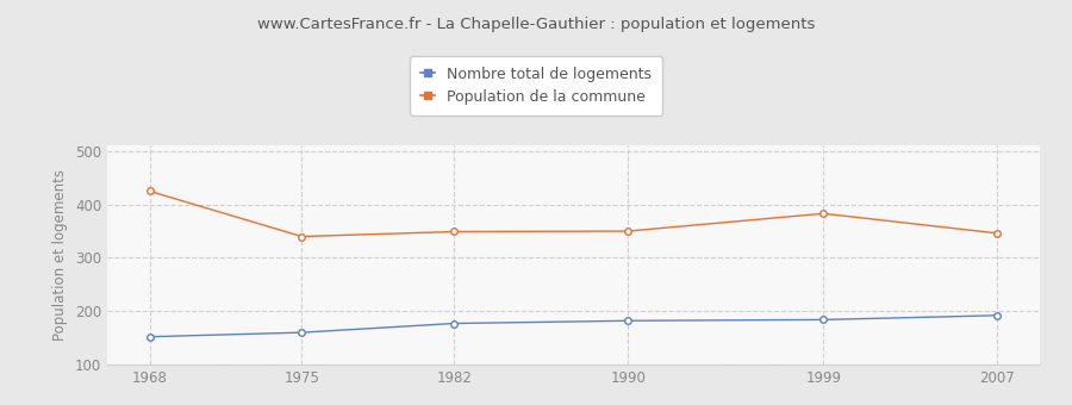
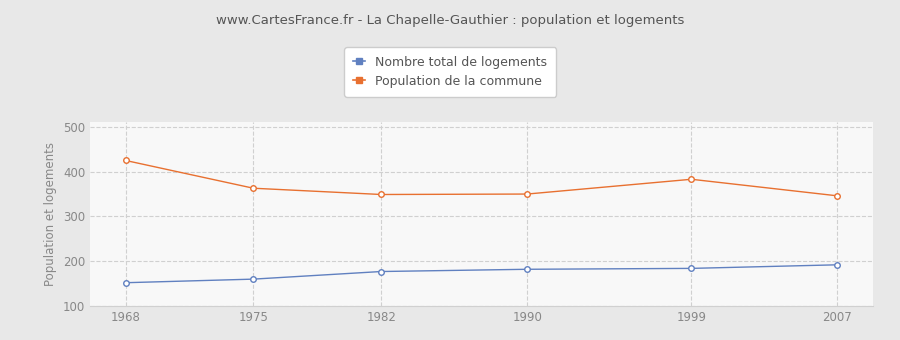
Population de la commune/1975: 340 -> 363
